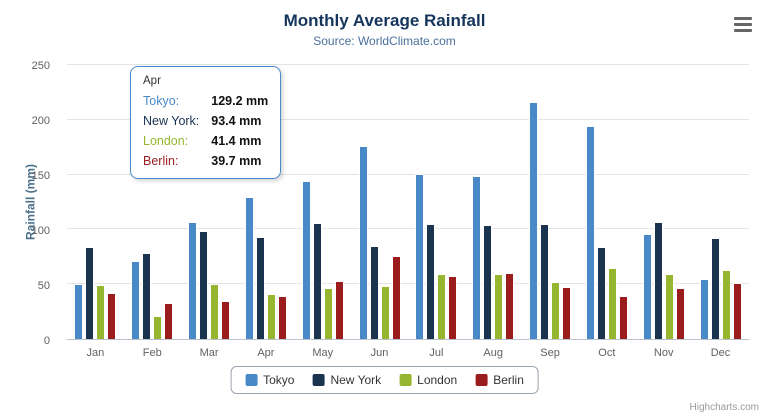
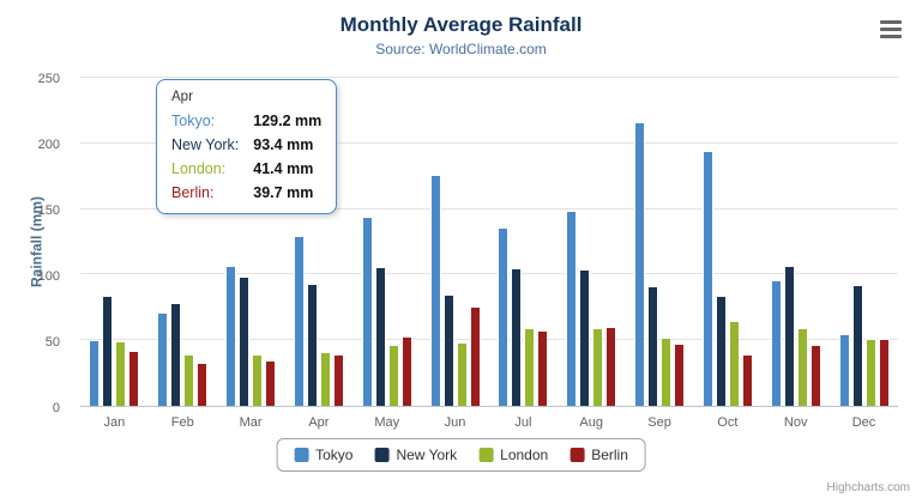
London/Feb: 21 -> 39
London/Mar: 50 -> 39
Tokyo/Jul: 151 -> 136
New York/Sep: 105 -> 91
London/Dec: 63 -> 51
